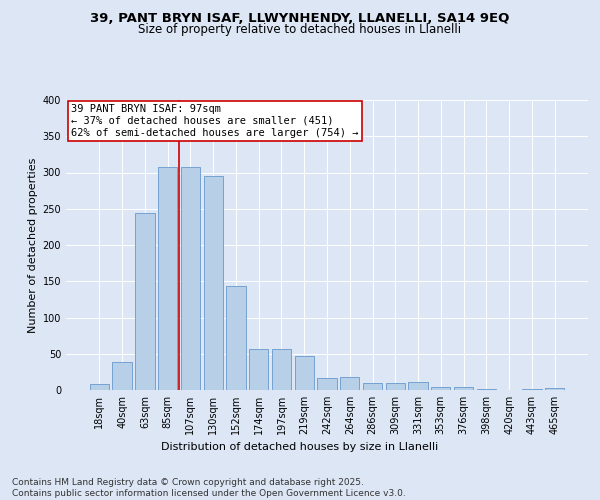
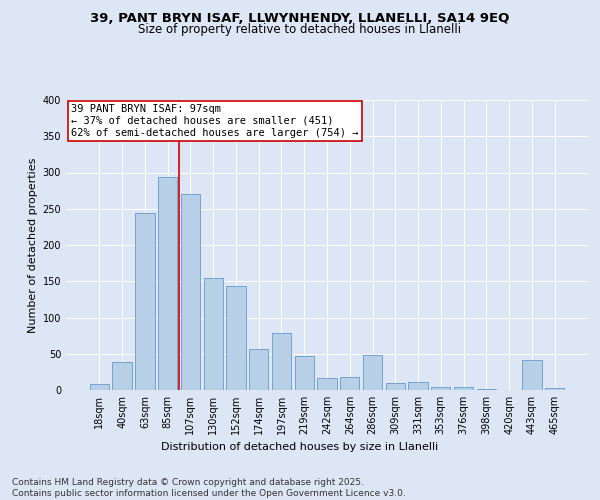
85sqm: 307 -> 294
107sqm: 307 -> 270
130sqm: 295 -> 154
197sqm: 57 -> 78
286sqm: 9 -> 48
443sqm: 2 -> 42
